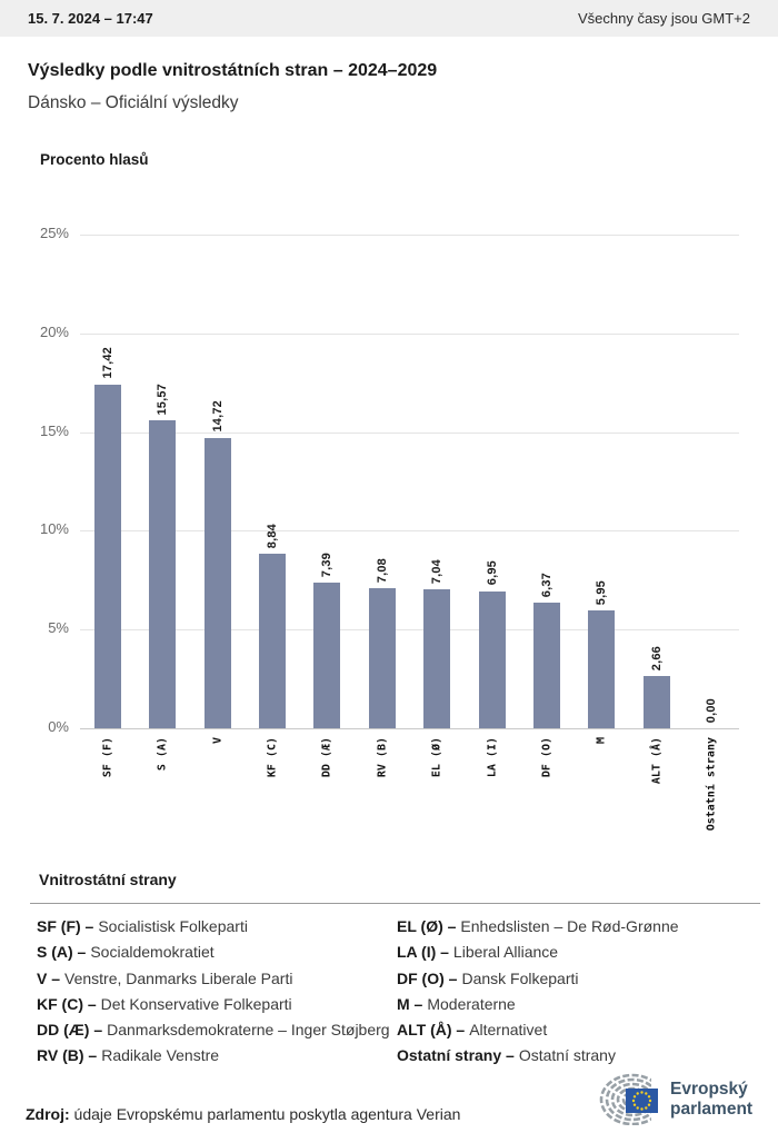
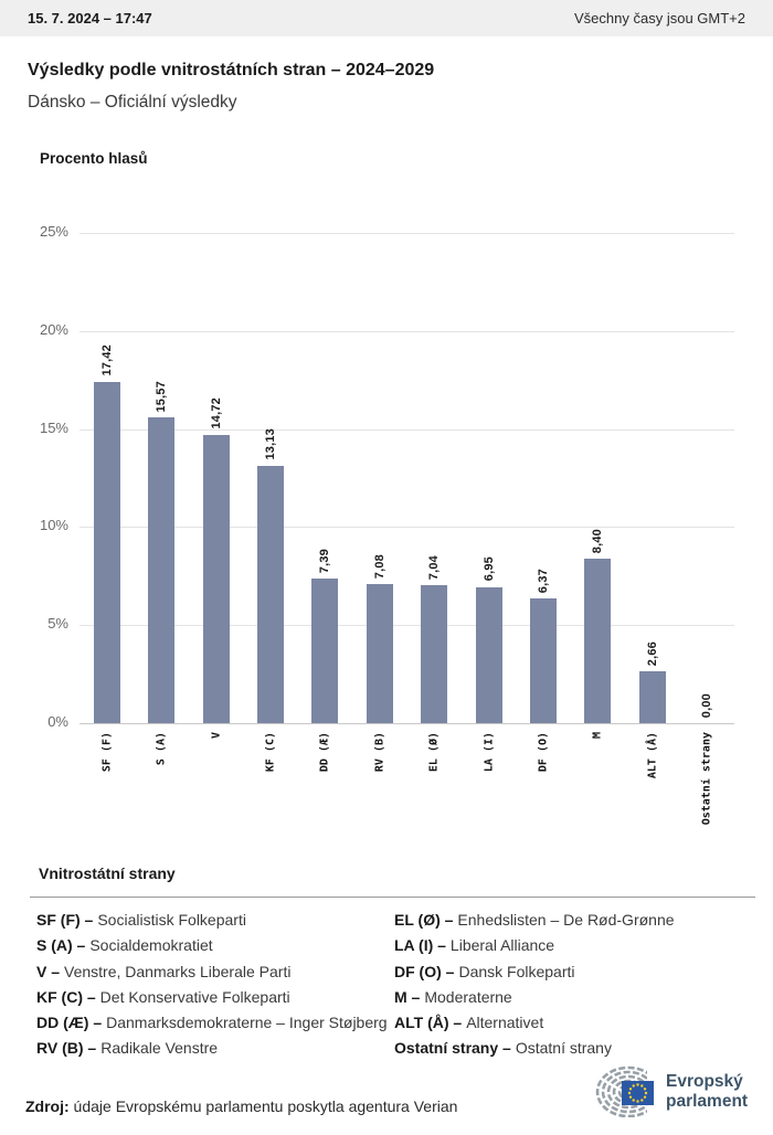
KF (C): 8,84 -> 13,13
M: 5,95 -> 8,40
